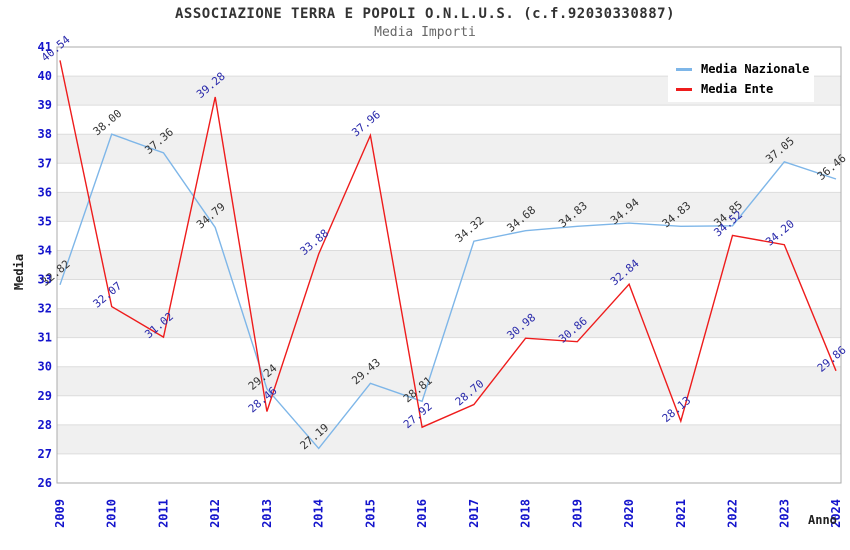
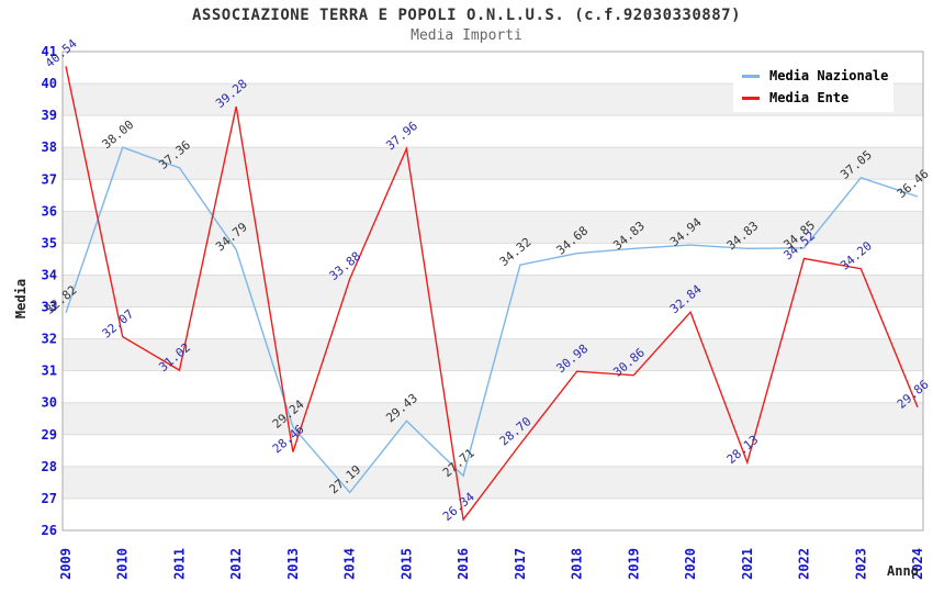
Media Nazionale/2016: 28.81 -> 27.71
Media Ente/2016: 27.92 -> 26.34
